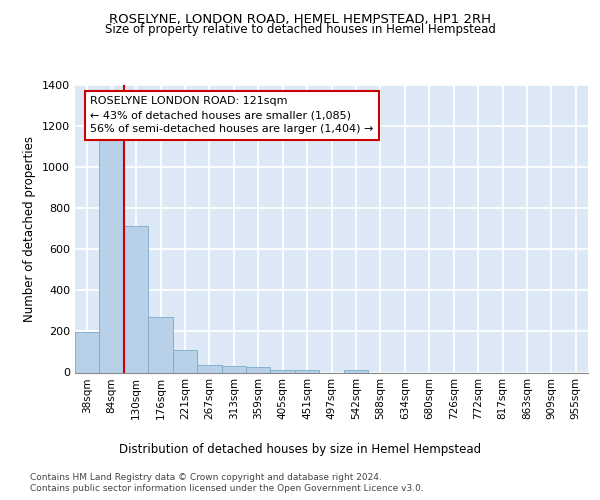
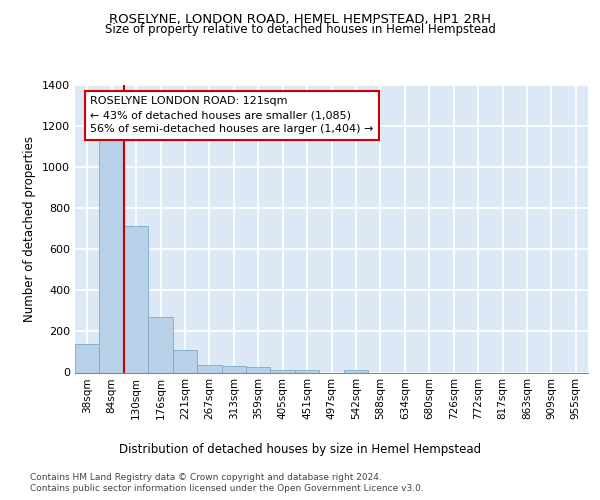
38sqm: 195 -> 140
